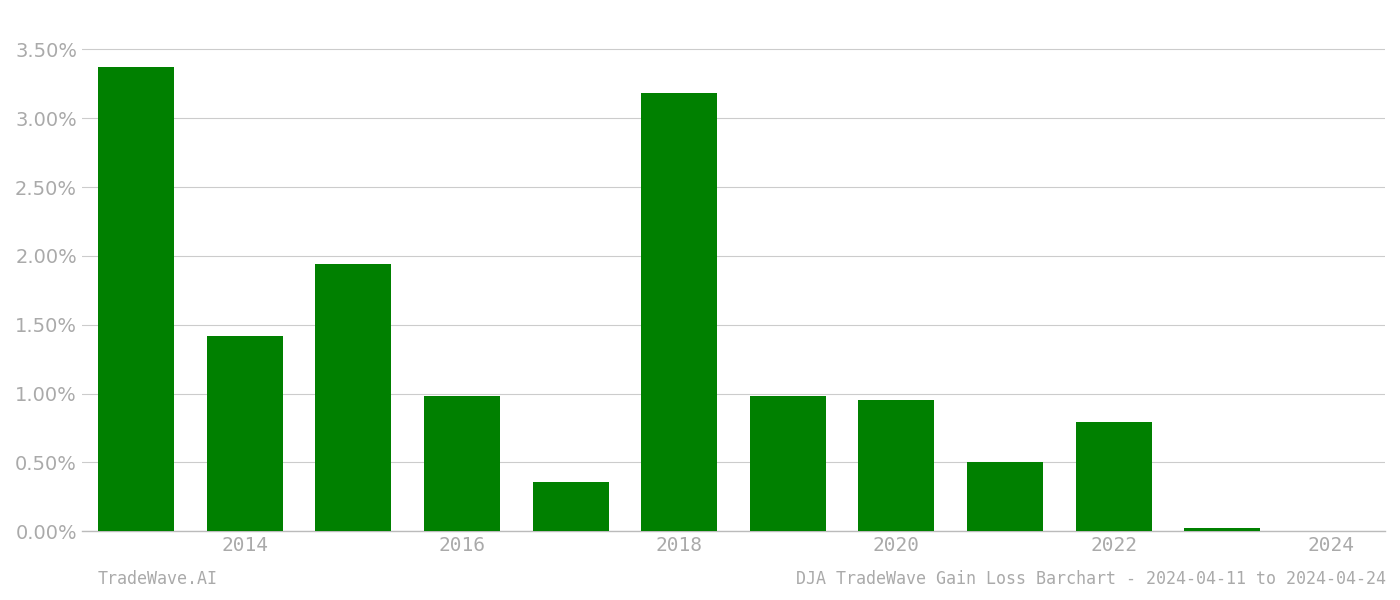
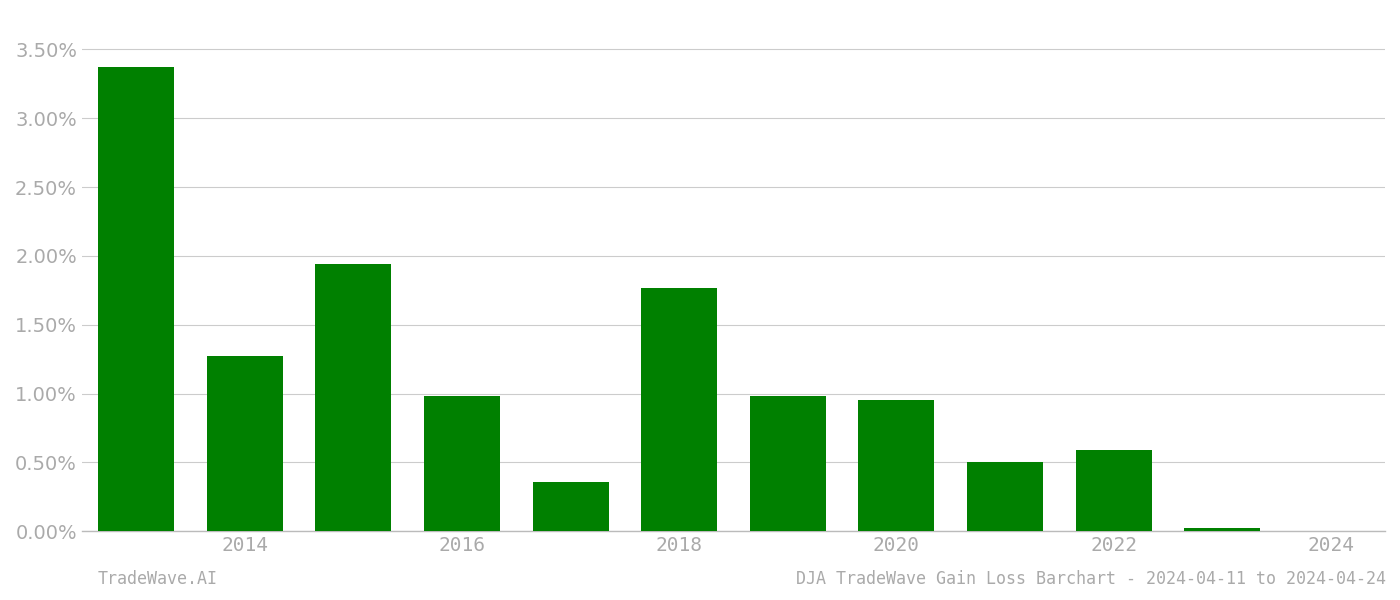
2014: 1.42% -> 1.27%
2018: 3.18% -> 1.77%
2022: 0.79% -> 0.59%
